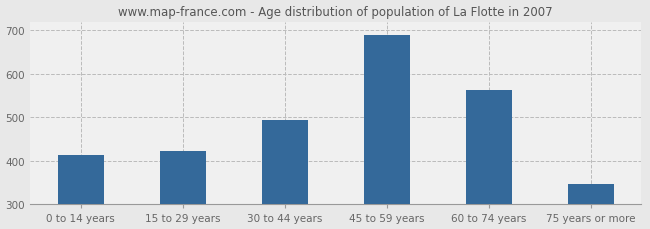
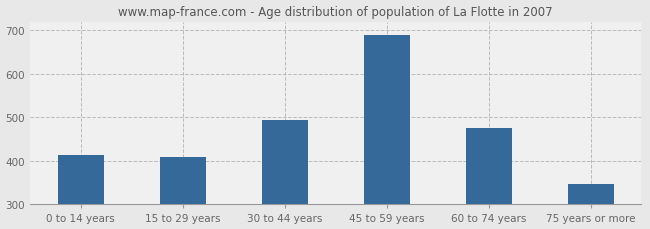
15 to 29 years: 423 -> 410
60 to 74 years: 562 -> 475
